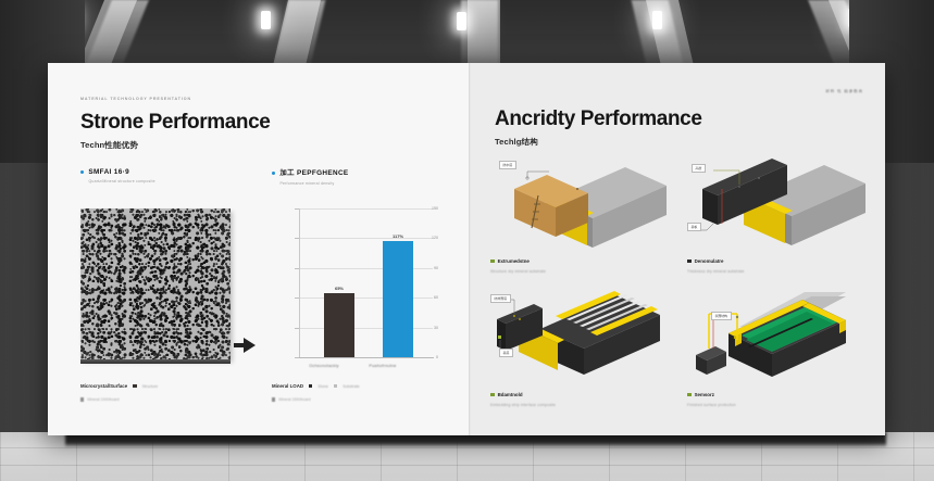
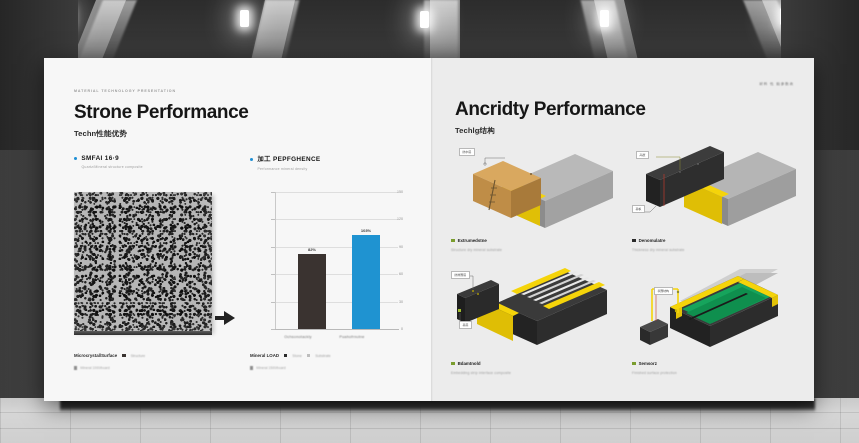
Ochsonotackly: 65% -> 82%
Puahofrnutne: 117% -> 103%
